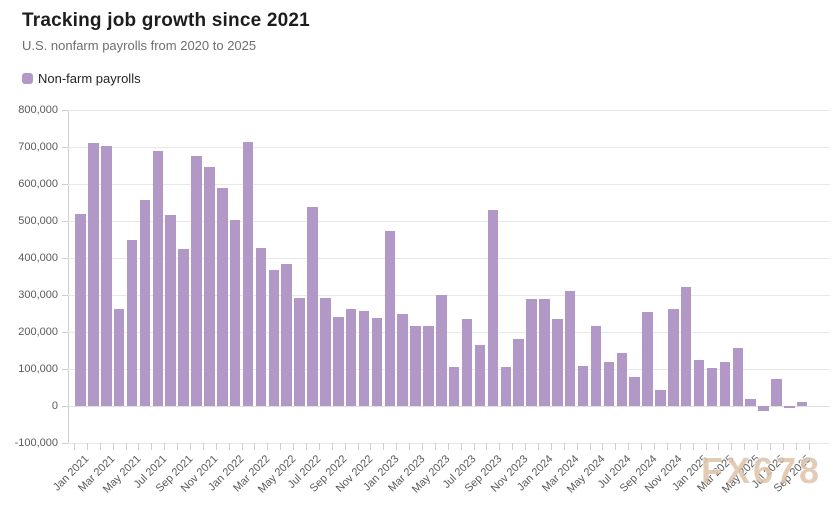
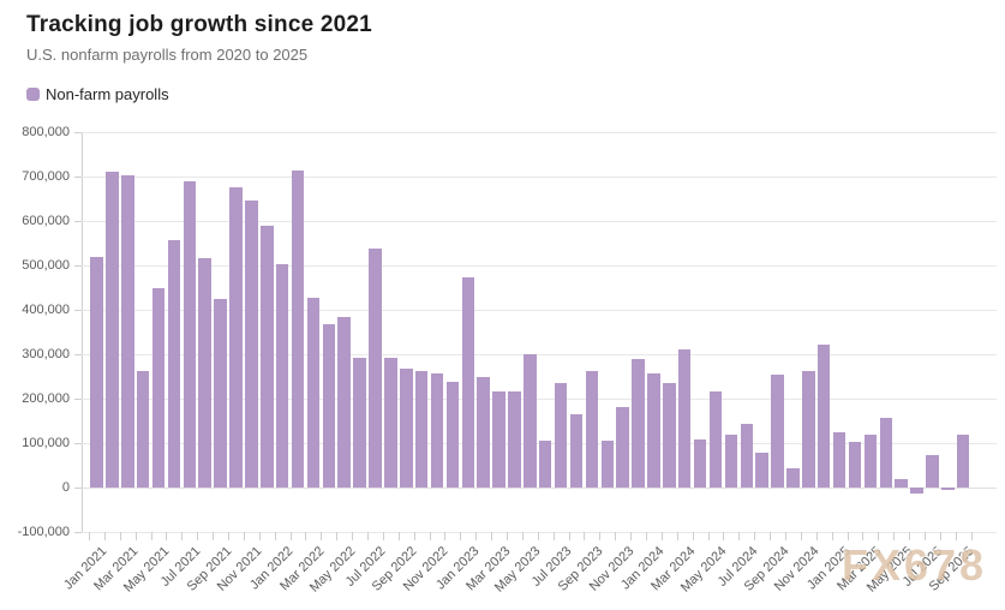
Sep 2022: 240000 -> 270000
Sep 2023: 530000 -> 260000
Jan 2024: 290000 -> 260000
Sep 2025: 10000 -> 120000
